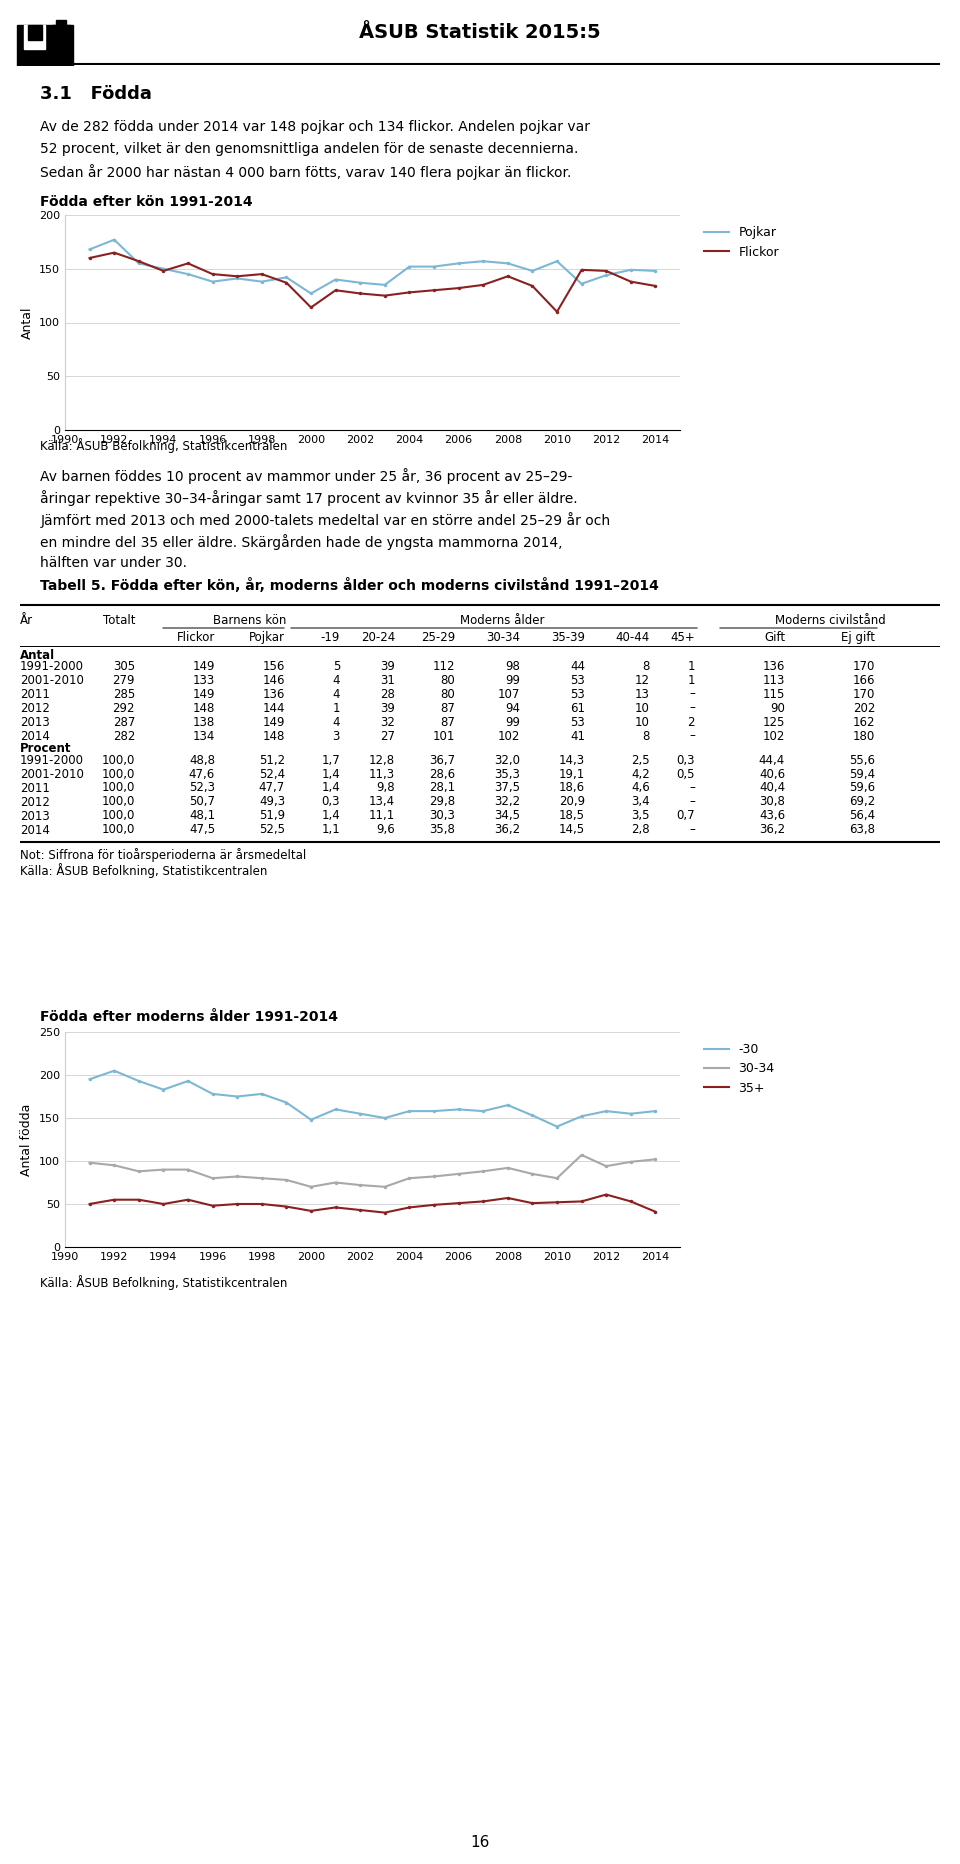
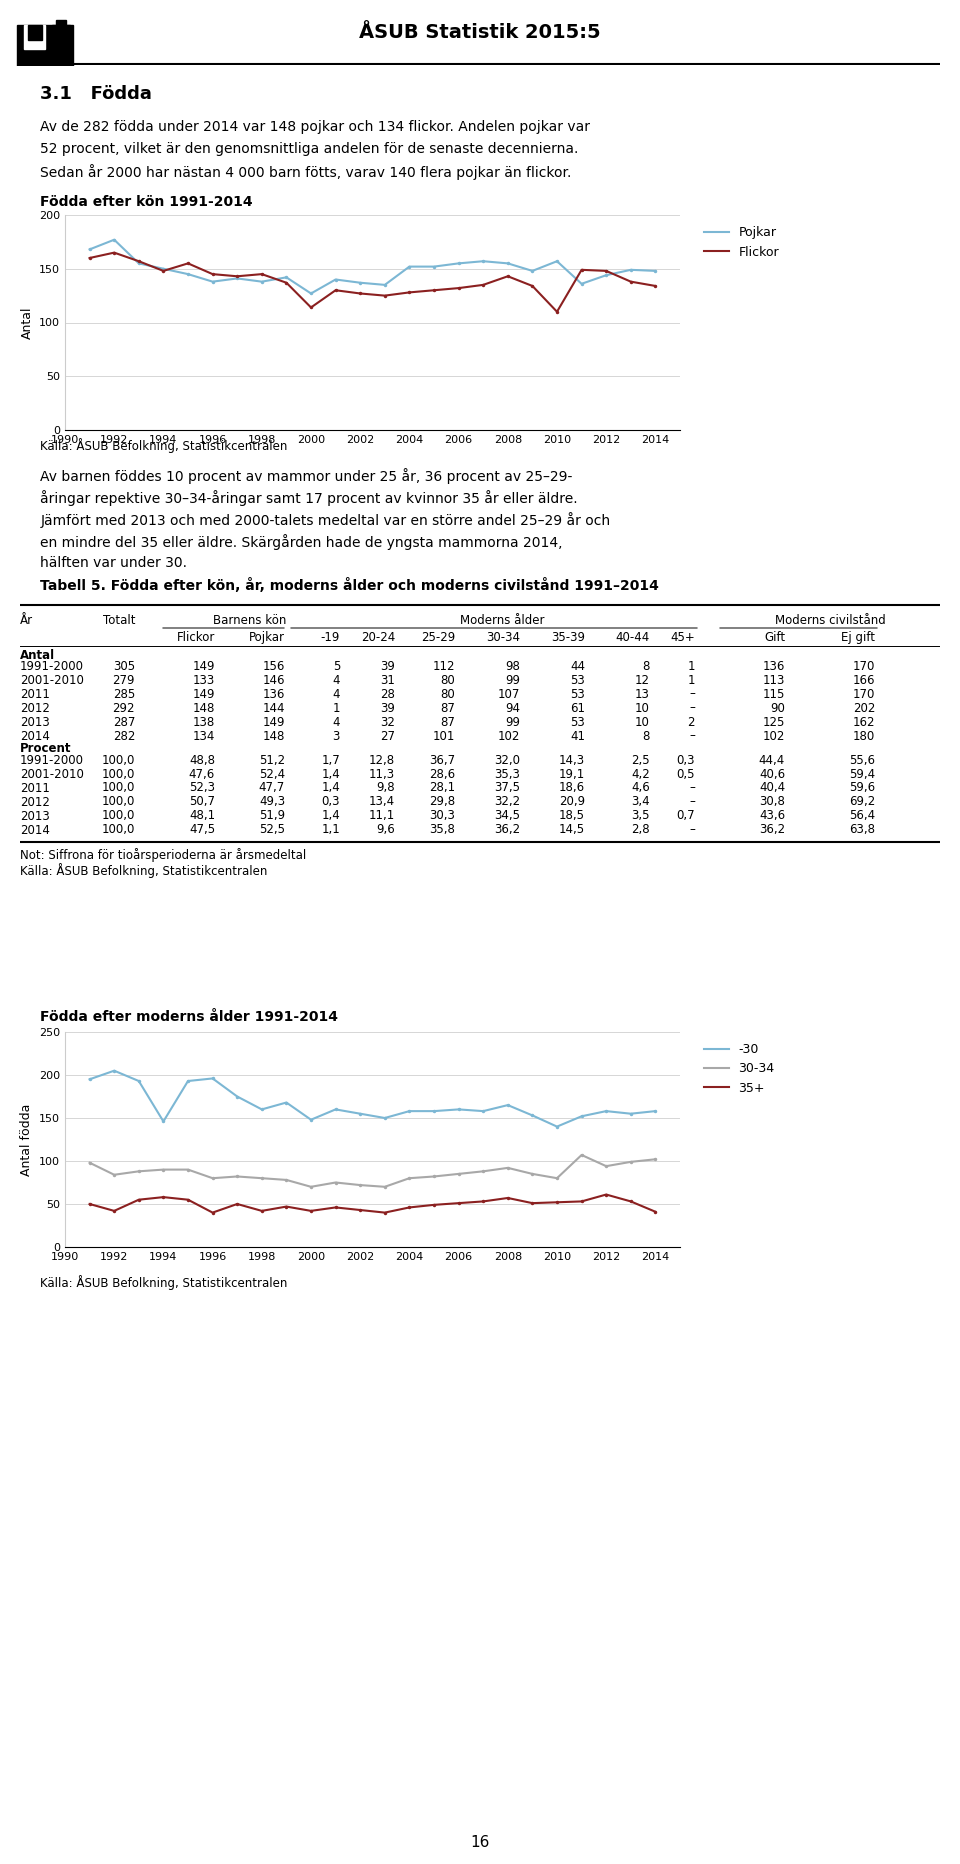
30-34/1992: 95 -> 84
35+/1992: 55 -> 42
-30/1994: 183 -> 146
35+/1994: 50 -> 58
-30/1996: 178 -> 196
35+/1996: 48 -> 40
-30/1998: 178 -> 160
35+/1998: 50 -> 42
